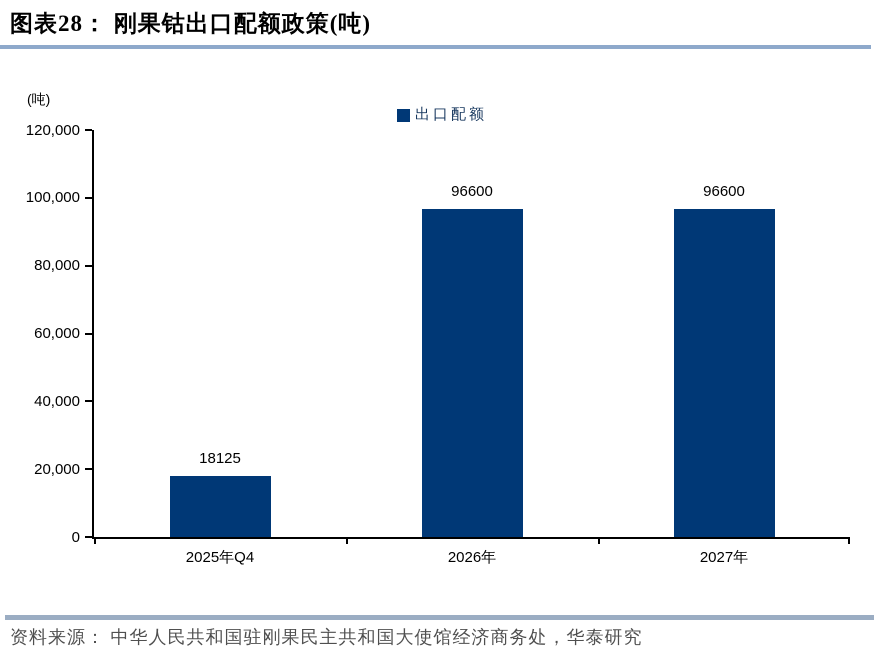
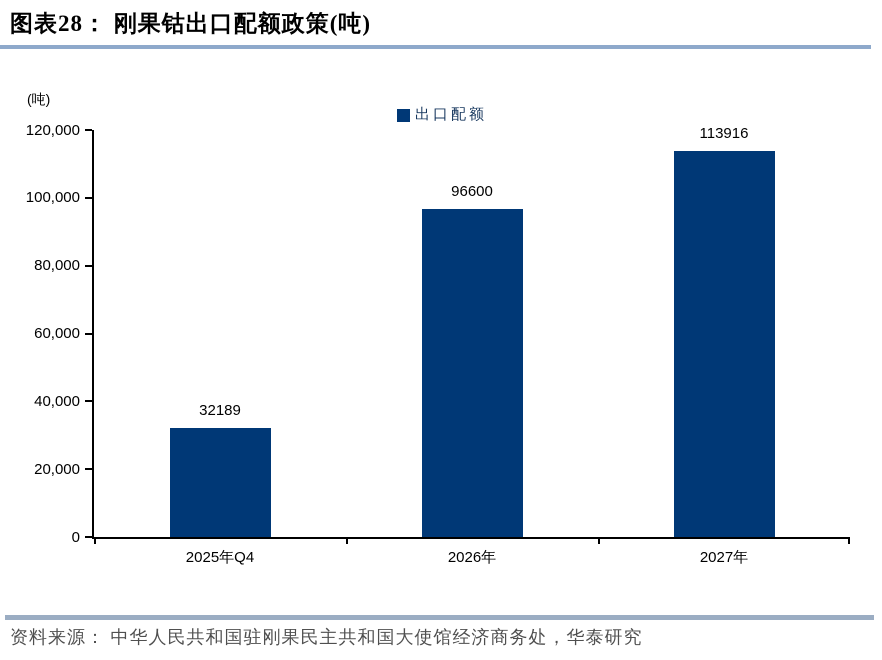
2025年Q4: 18125 -> 32189
2027年: 96600 -> 113916
